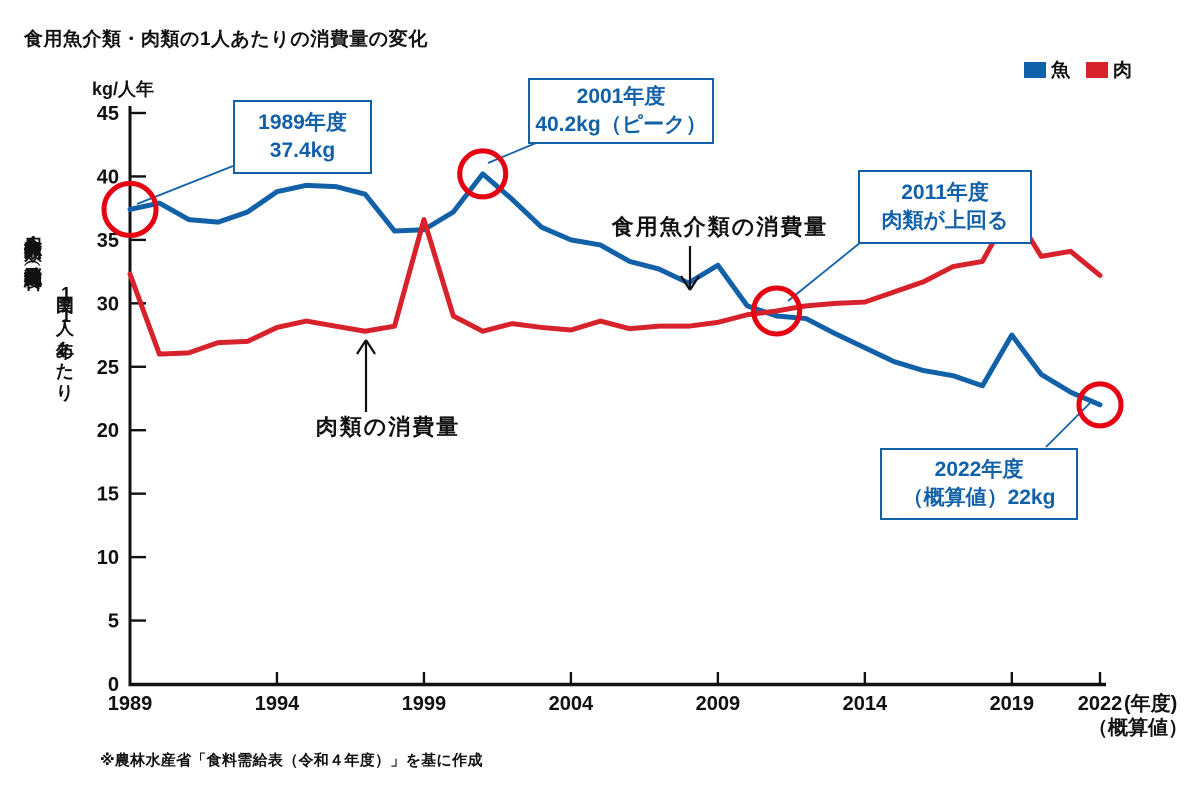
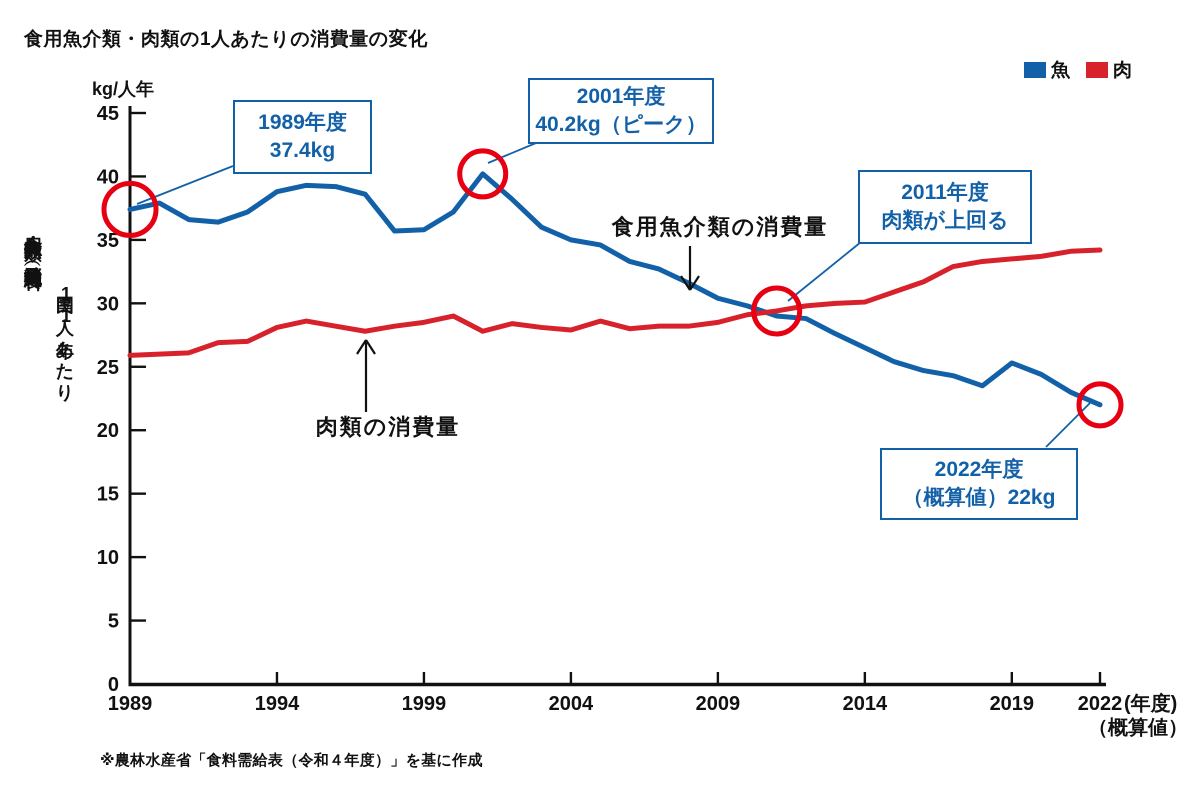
肉/1989: 32.3 -> 25.9
肉/1999: 36.6 -> 28.5
魚/2009: 33.0 -> 30.4
魚/2019: 27.5 -> 25.3
肉/2019: 37.5 -> 33.5
肉/2022: 32.2 -> 34.2
